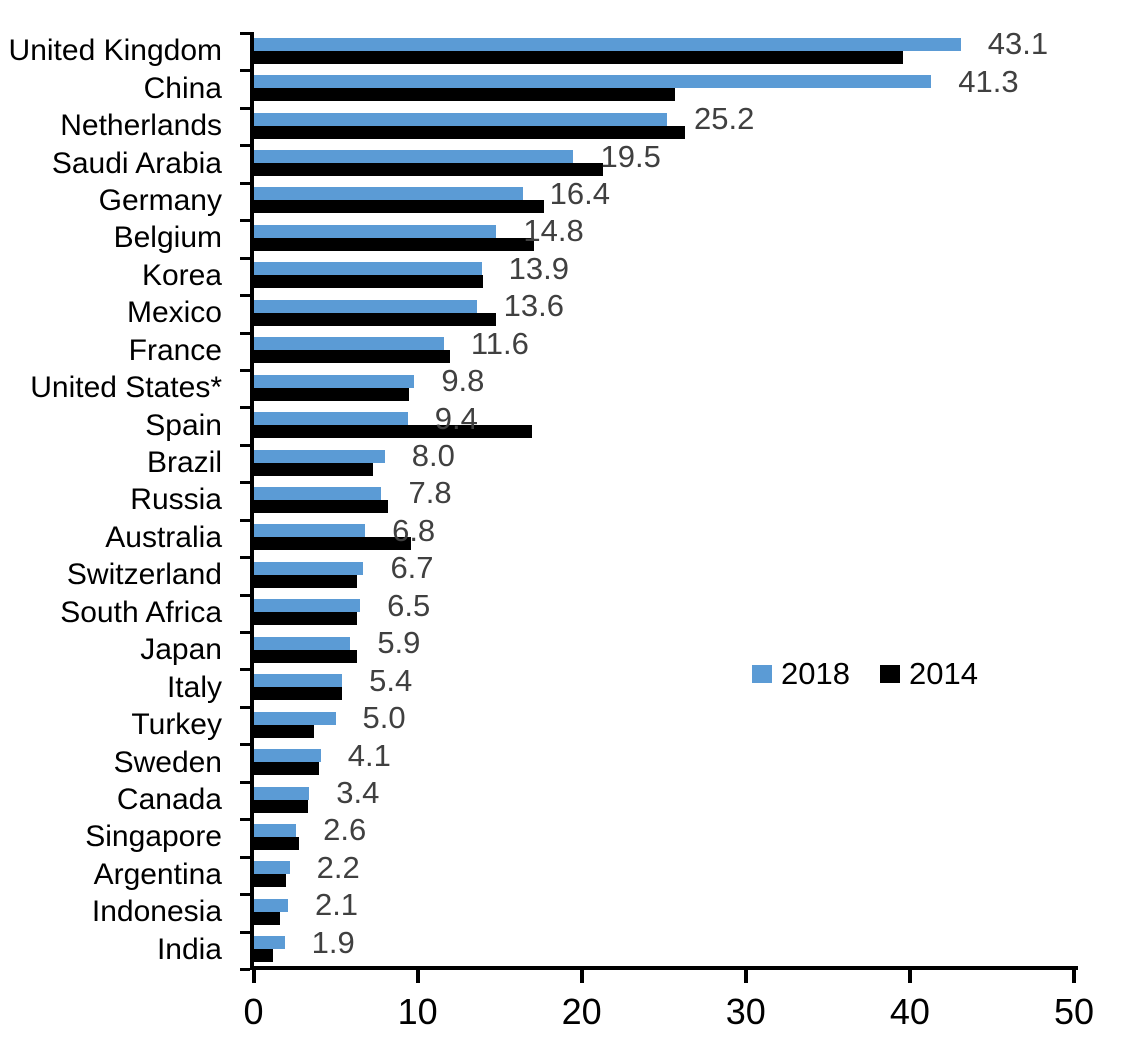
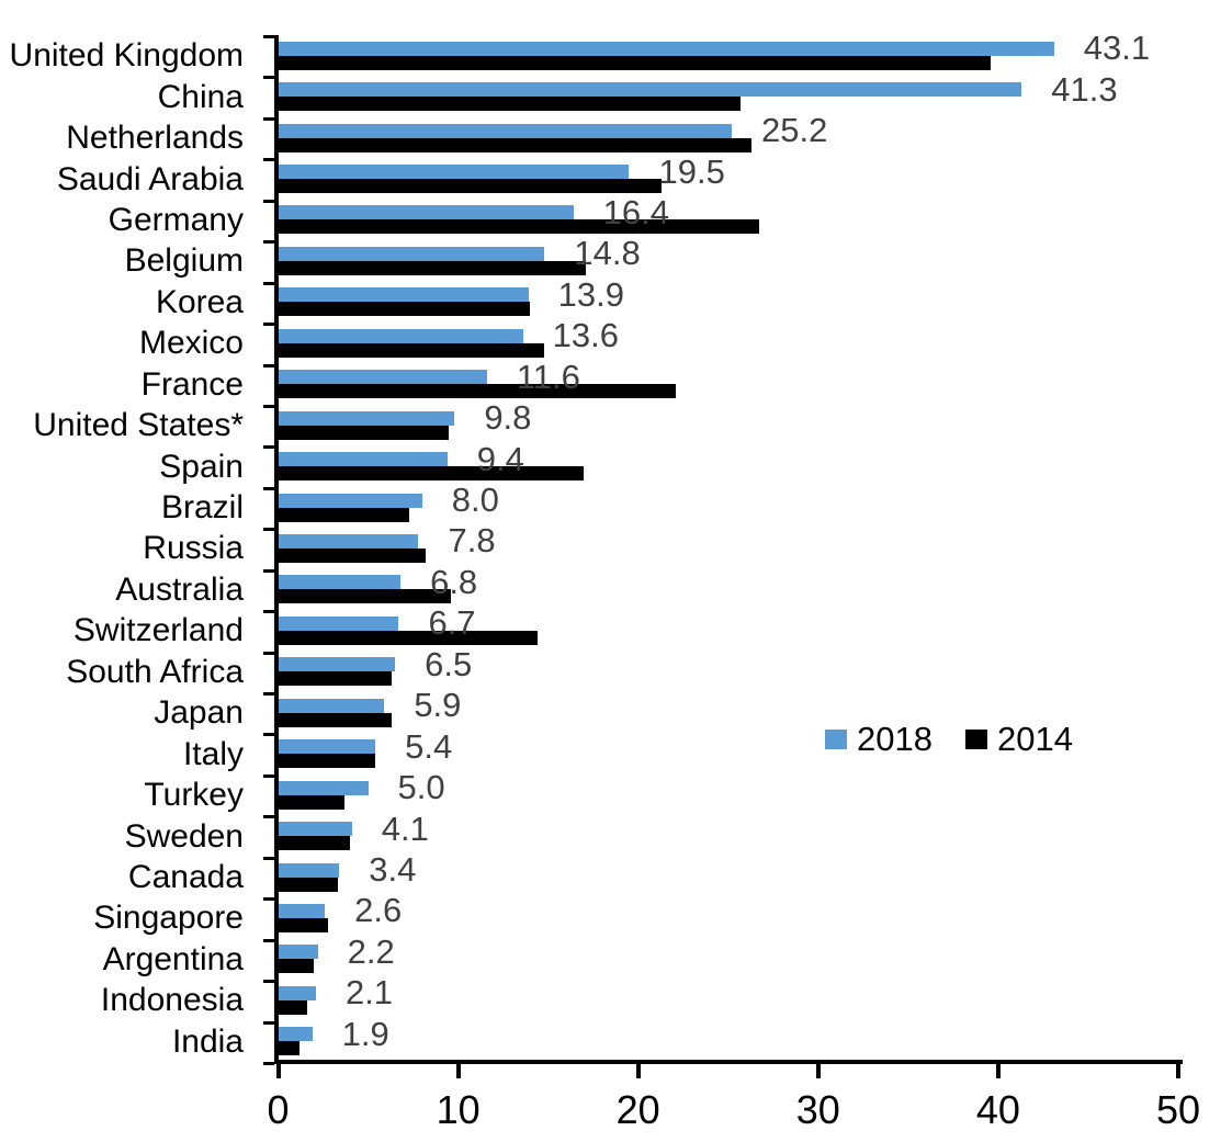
2014/Germany: 17.7 -> 26.7
2014/France: 12.0 -> 22.1
2014/Switzerland: 6.3 -> 14.4
